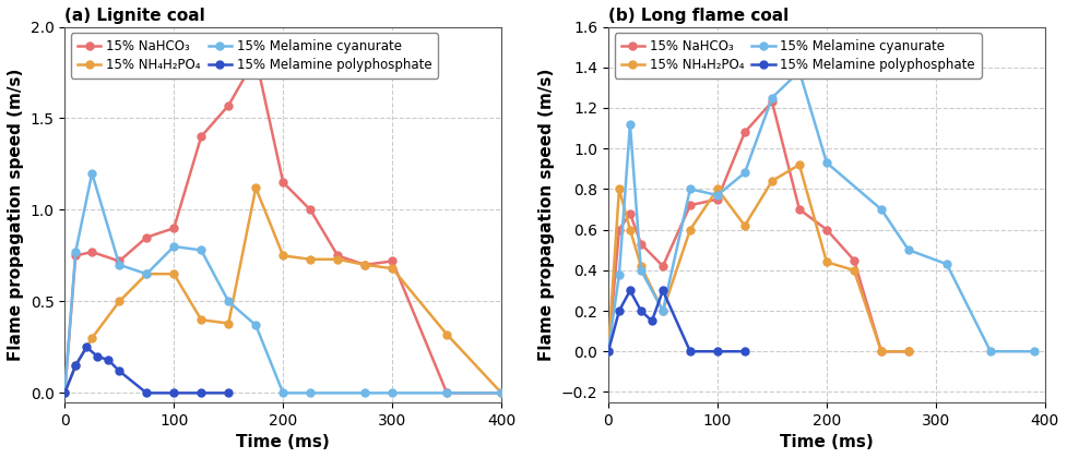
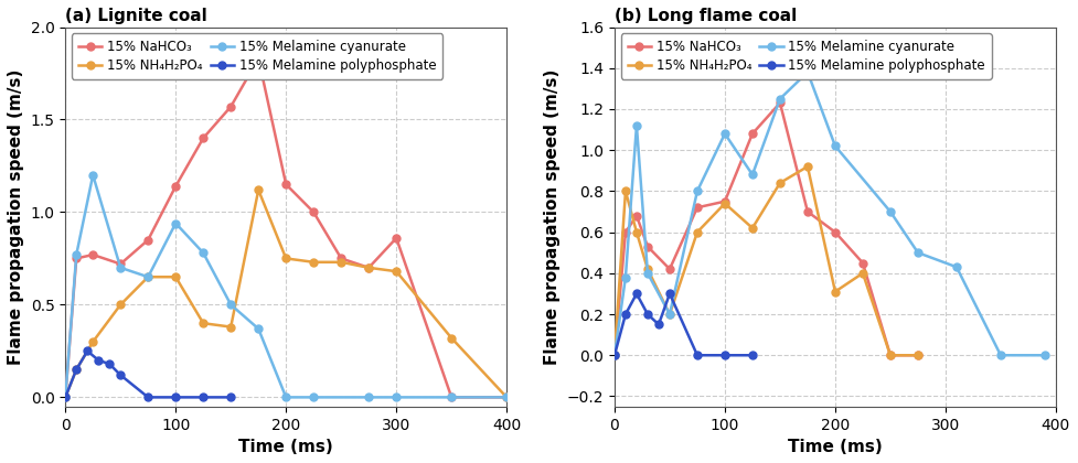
(a) Lignite coal/15% NaHCO₃/100: 0.90 -> 1.14
(a) Lignite coal/15% Melamine cyanurate/100: 0.80 -> 0.94
(a) Lignite coal/15% NaHCO₃/300: 0.72 -> 0.86
(b) Long flame coal/15% NH₄H₂PO₄/100: 0.80 -> 0.74
(b) Long flame coal/15% Melamine cyanurate/100: 0.77 -> 1.08
(b) Long flame coal/15% NH₄H₂PO₄/200: 0.44 -> 0.31
(b) Long flame coal/15% Melamine cyanurate/200: 0.93 -> 1.02
